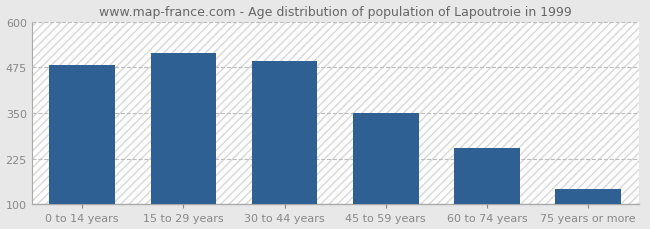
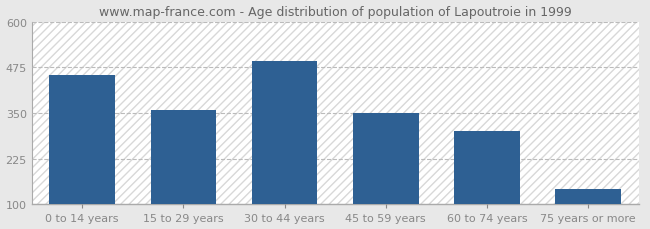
0 to 14 years: 480 -> 453
15 to 29 years: 515 -> 358
60 to 74 years: 255 -> 302
